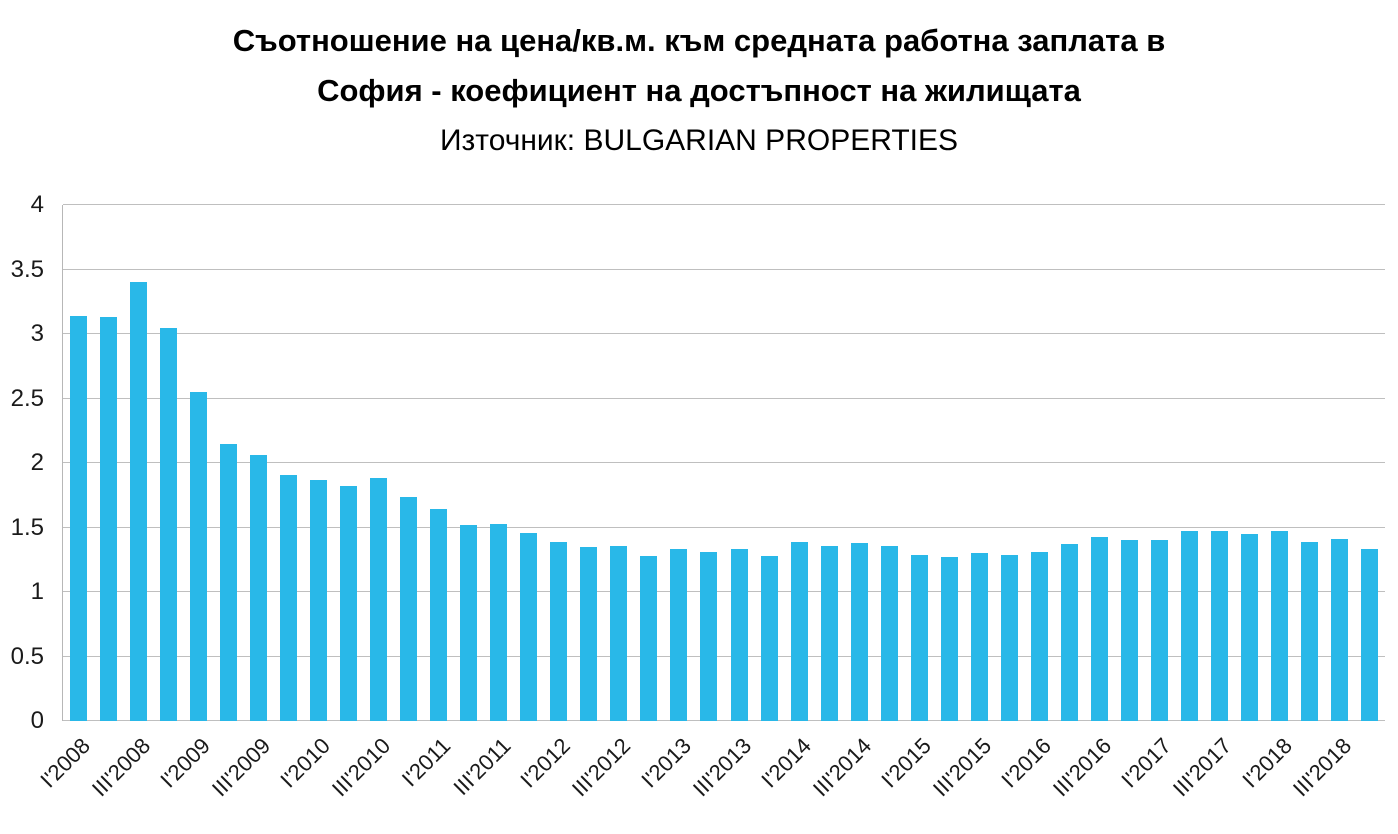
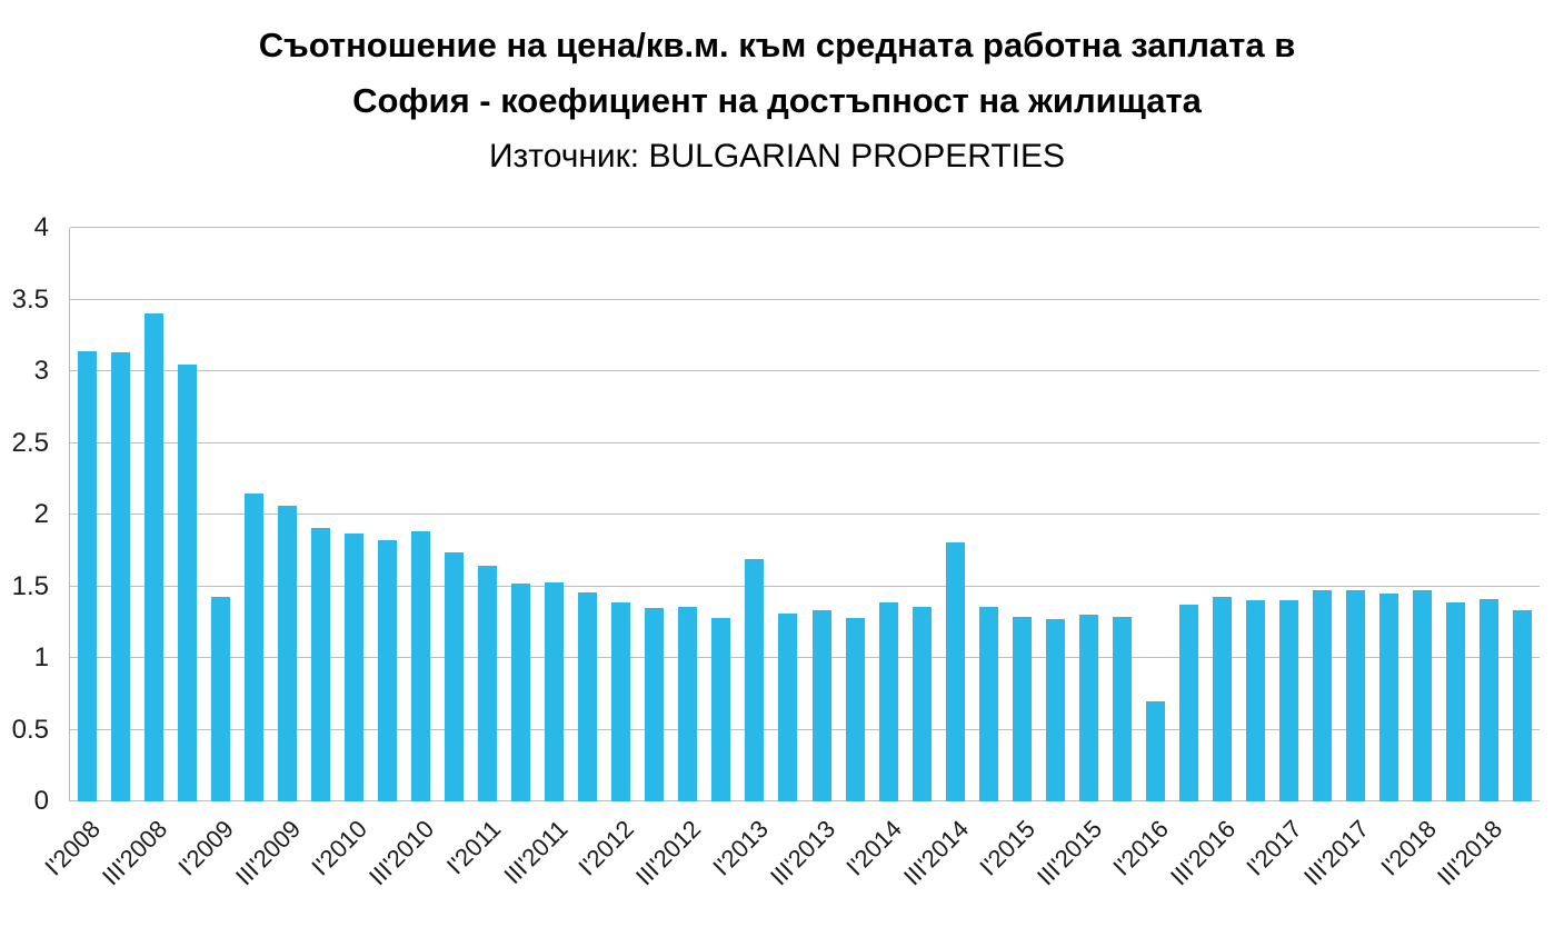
I'2009: 2.55 -> 1.43
I'2013: 1.33 -> 1.69
III'2014: 1.38 -> 1.81
I'2016: 1.31 -> 0.70
